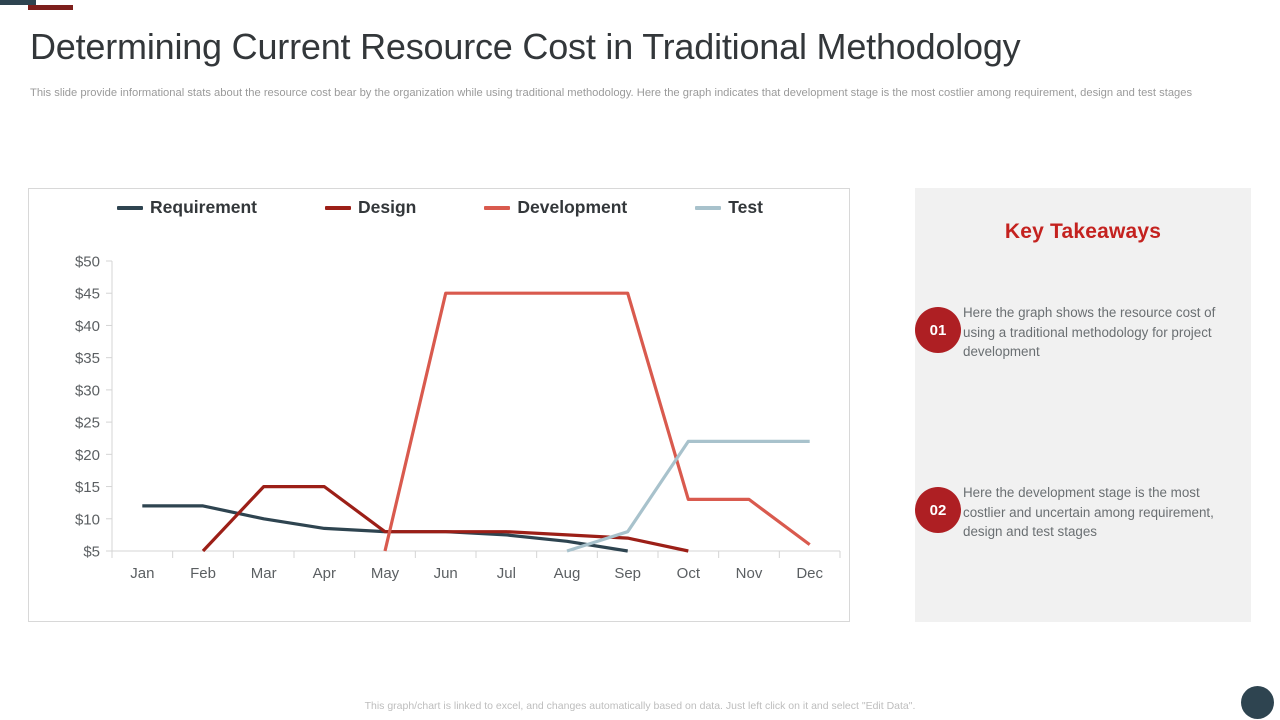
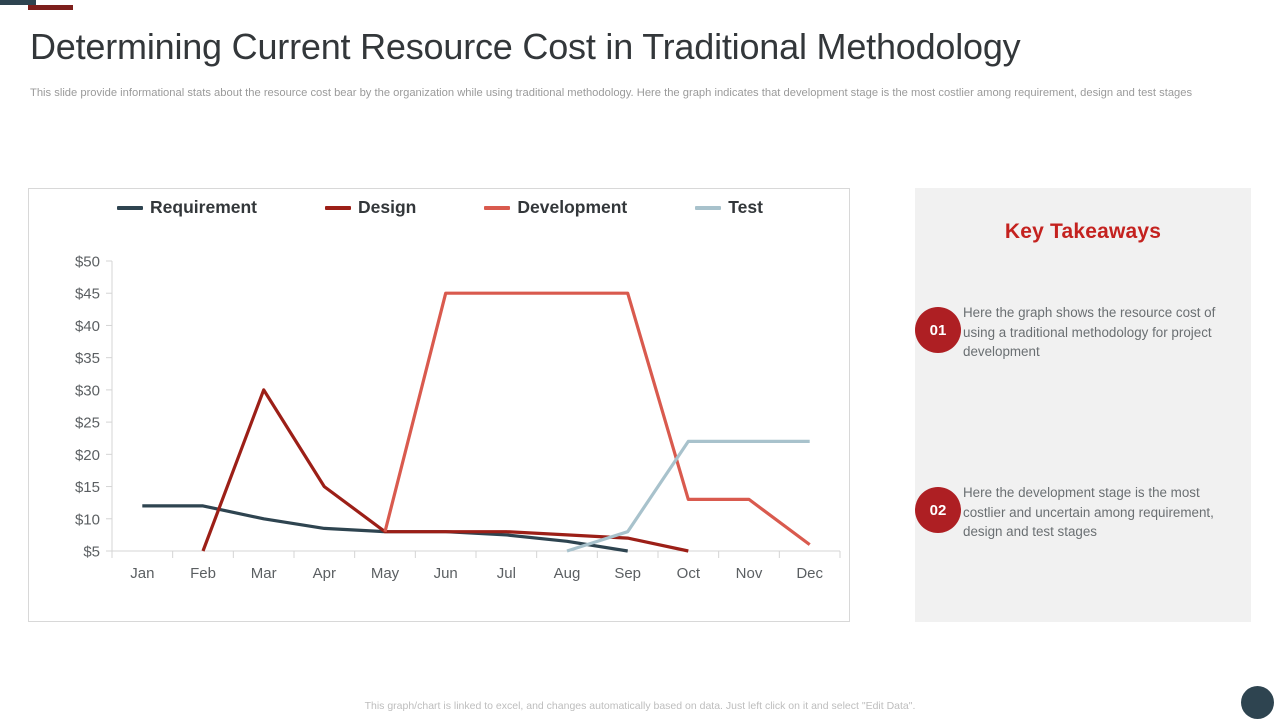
Design/Mar: $15 -> $30
Development/May: $5 -> $8
